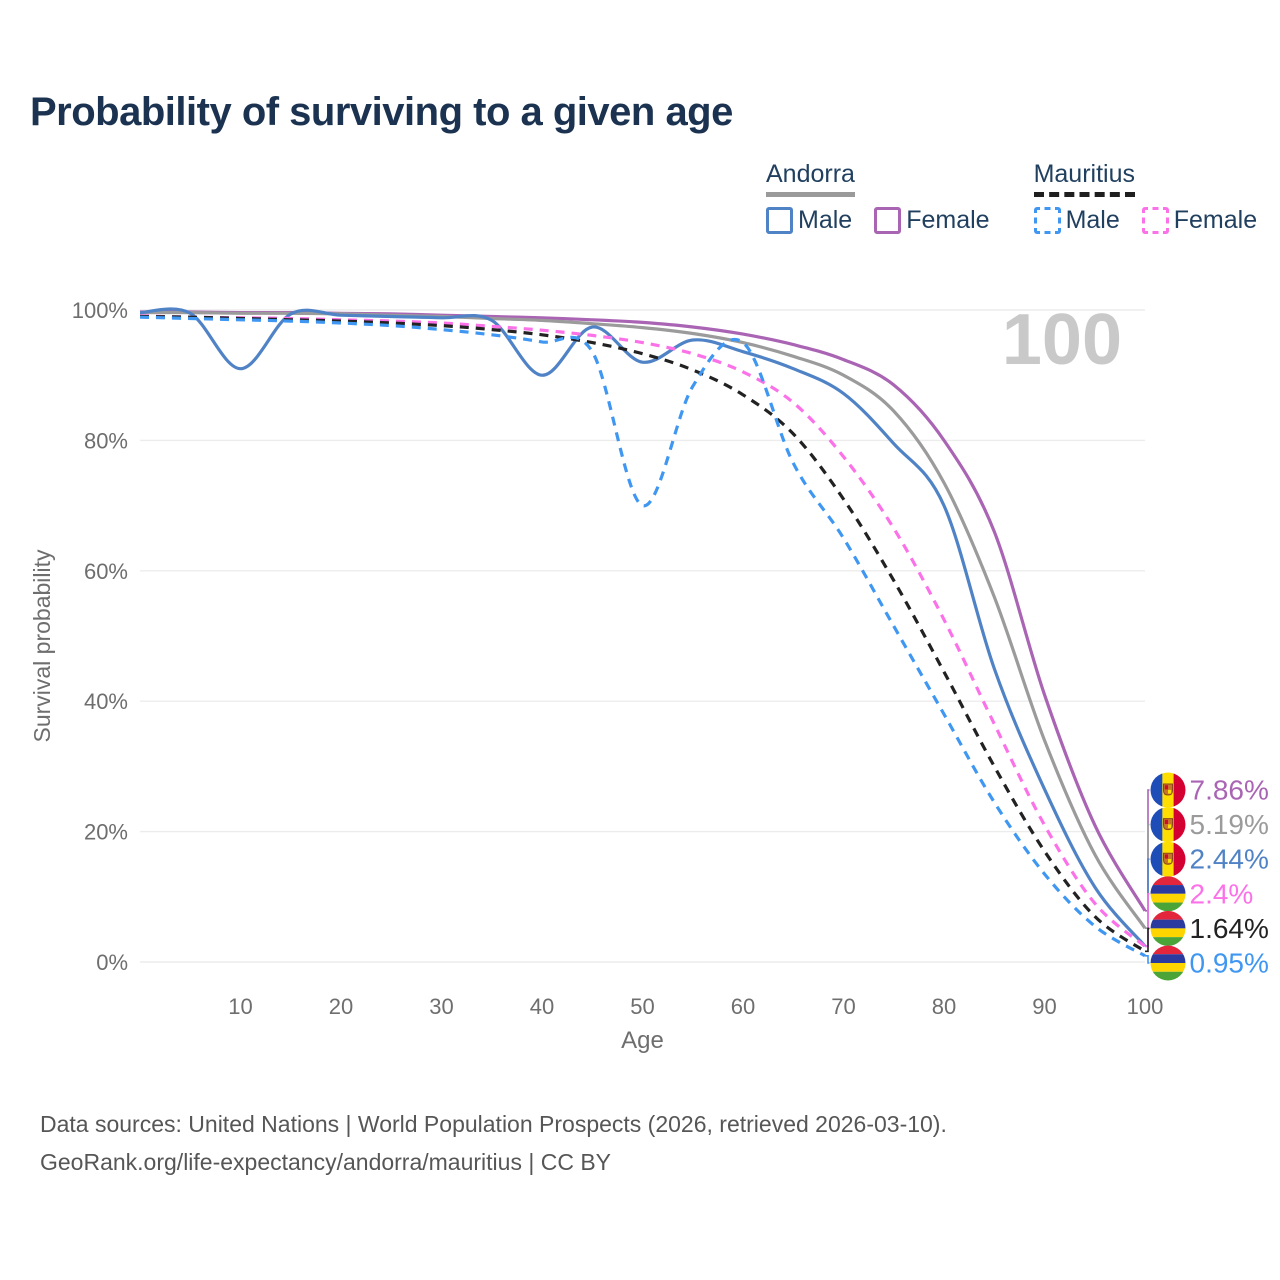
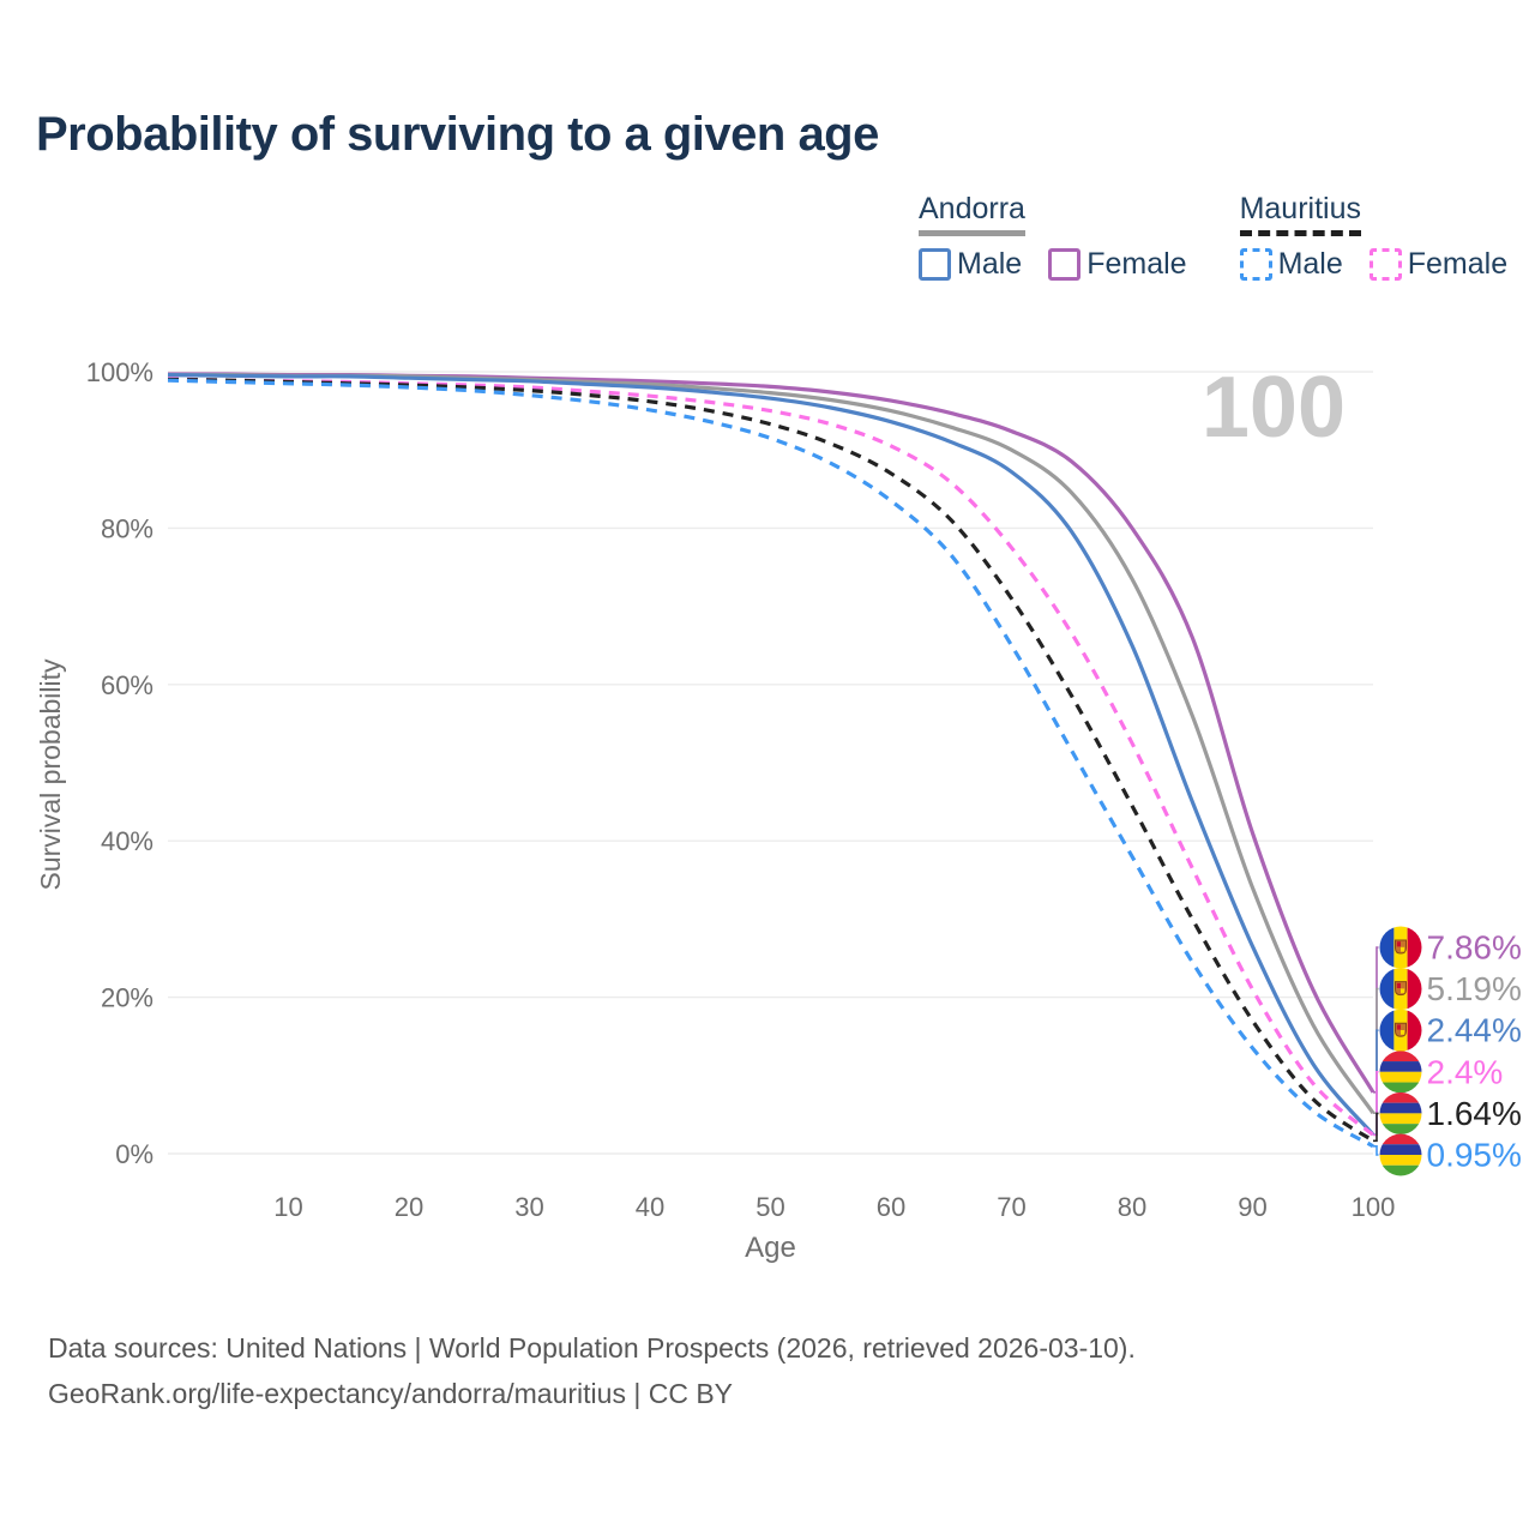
Andorra Male/10: 91% -> 99%
Andorra Male/40: 90% -> 98%
Andorra Male/50: 92% -> 97%
Mauritius Male/50: 70% -> 92%
Mauritius Male/60: 95% -> 84%
Andorra Male/80: 70% -> 65%
